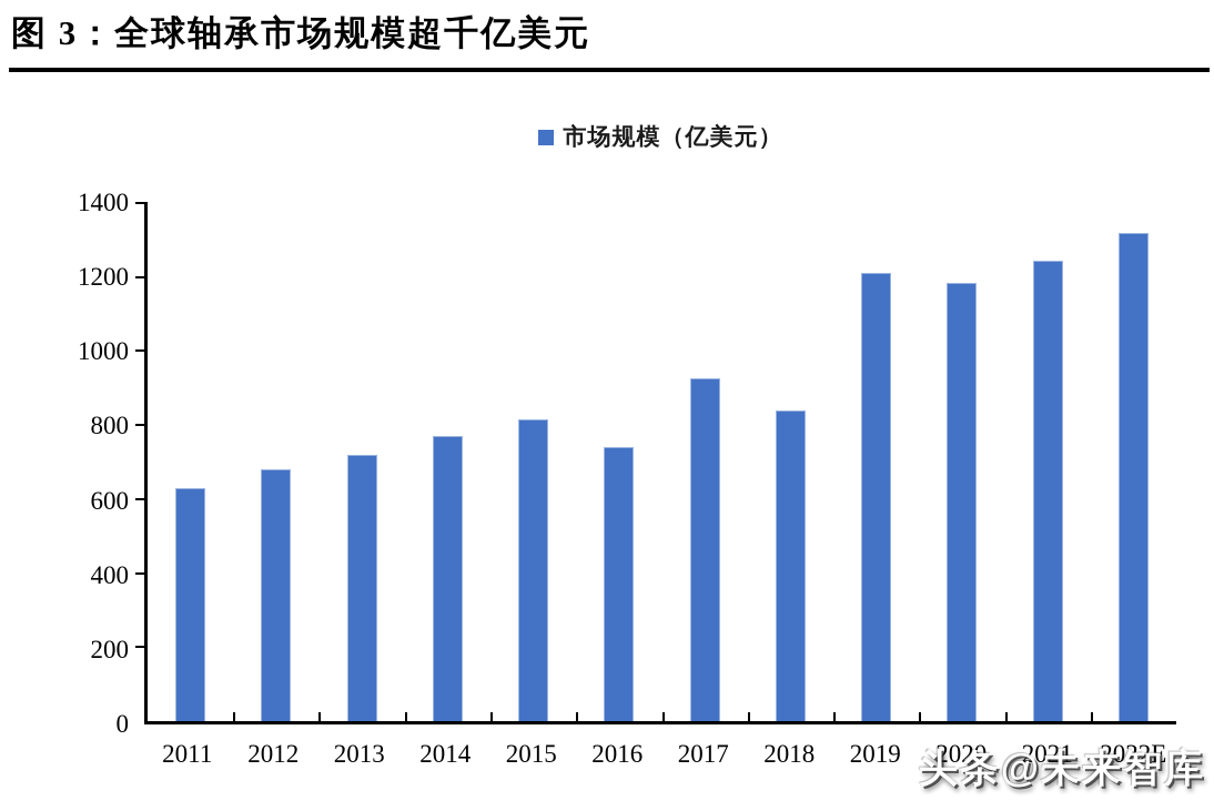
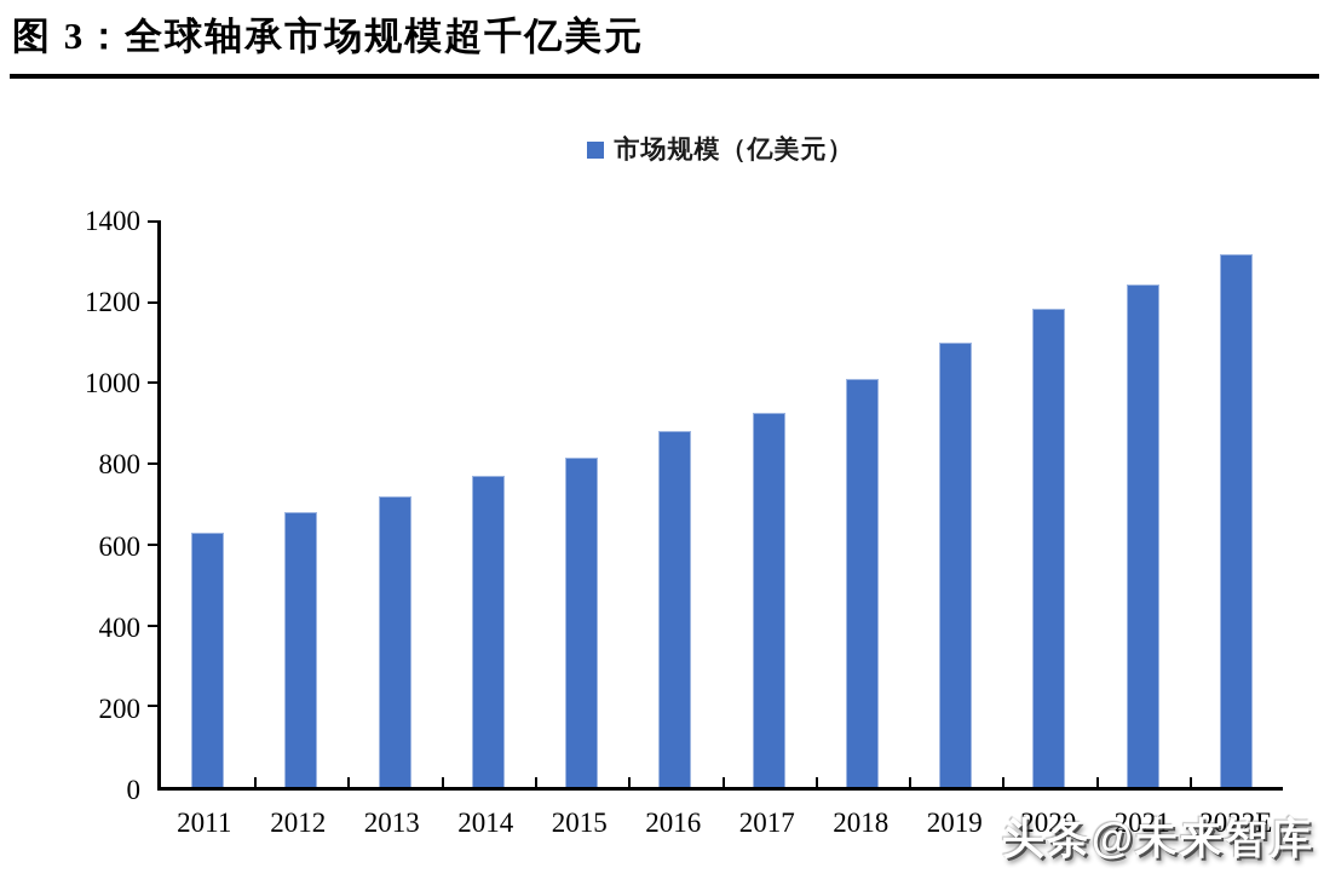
2016: 740 -> 880
2018: 840 -> 1010
2019: 1210 -> 1100
